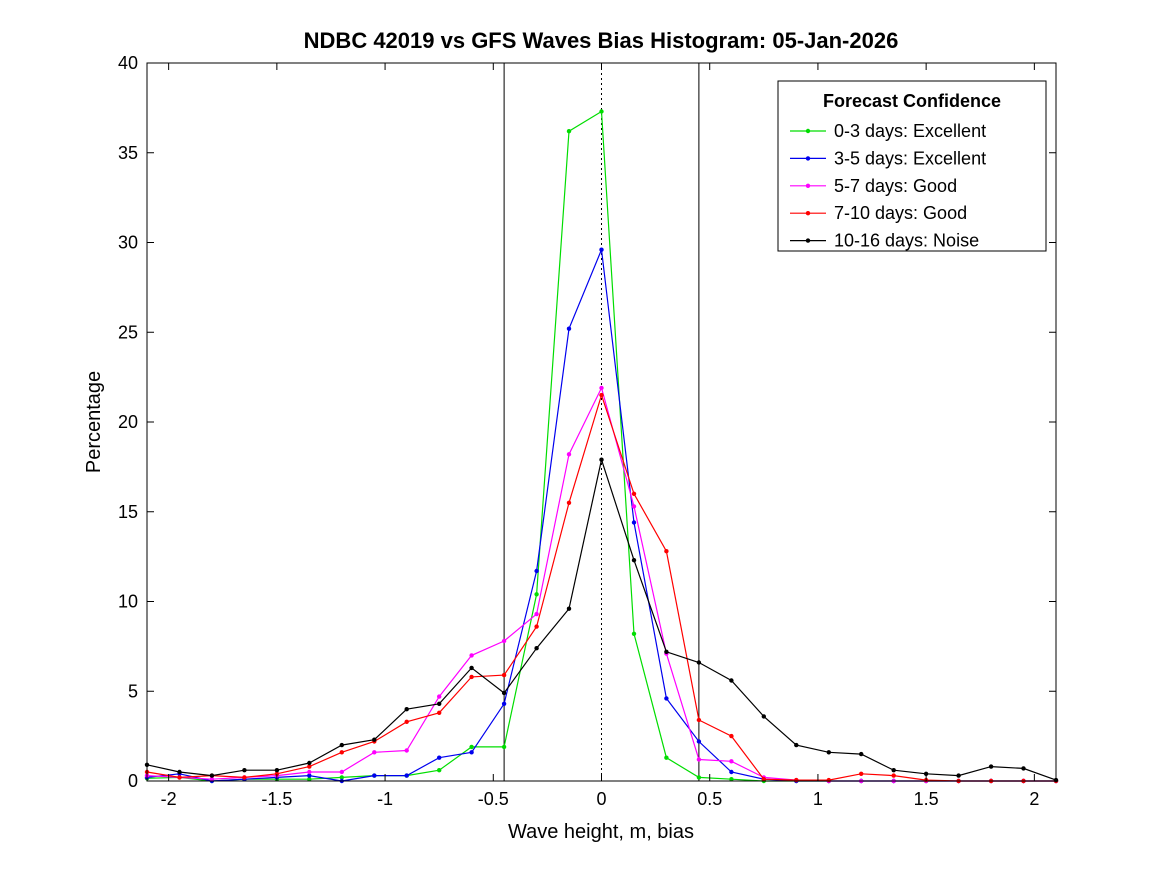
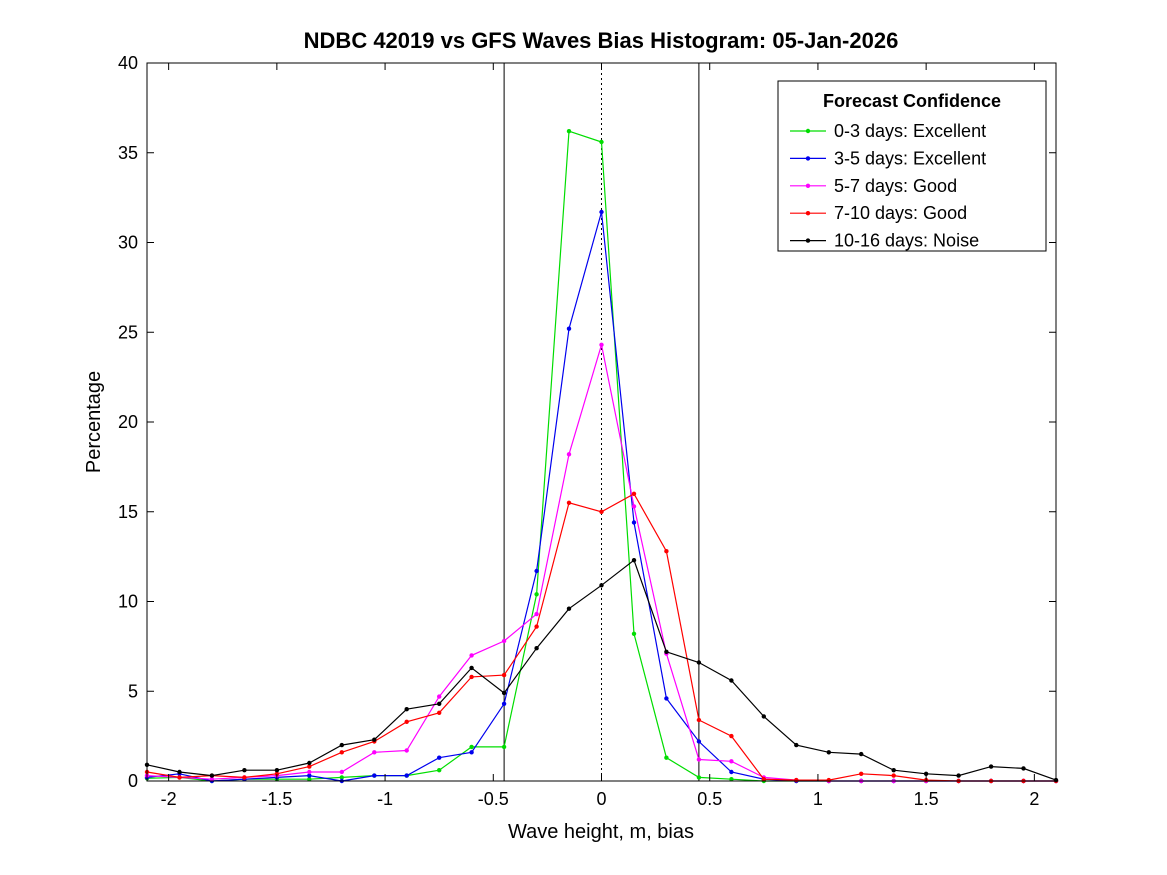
0-3 days: Excellent/0: 37,3 -> 35,6
3-5 days: Excellent/0: 29,6 -> 31,7
5-7 days: Good/0: 21,9 -> 24,3
7-10 days: Good/0: 21,5 -> 15,0
10-16 days: Noise/0: 17,9 -> 10,9
